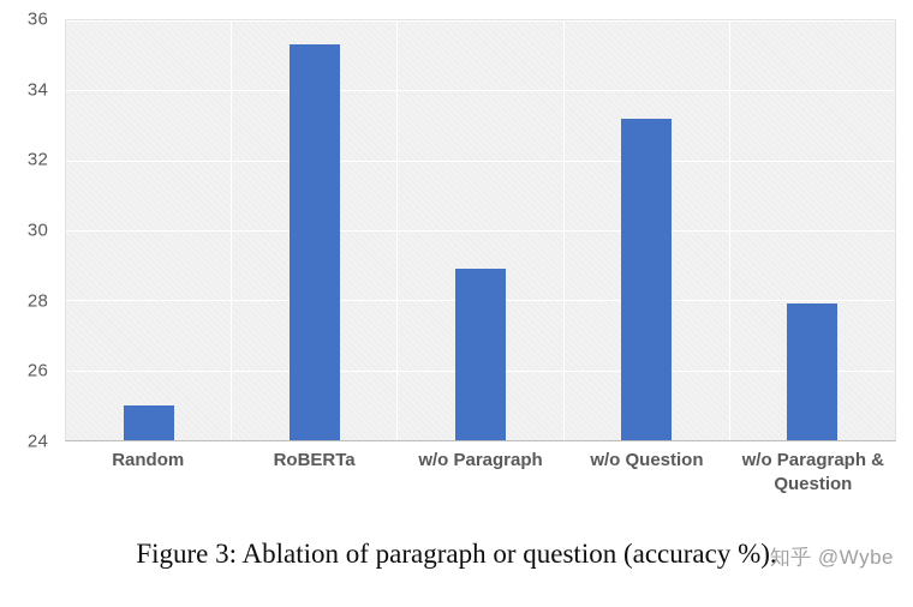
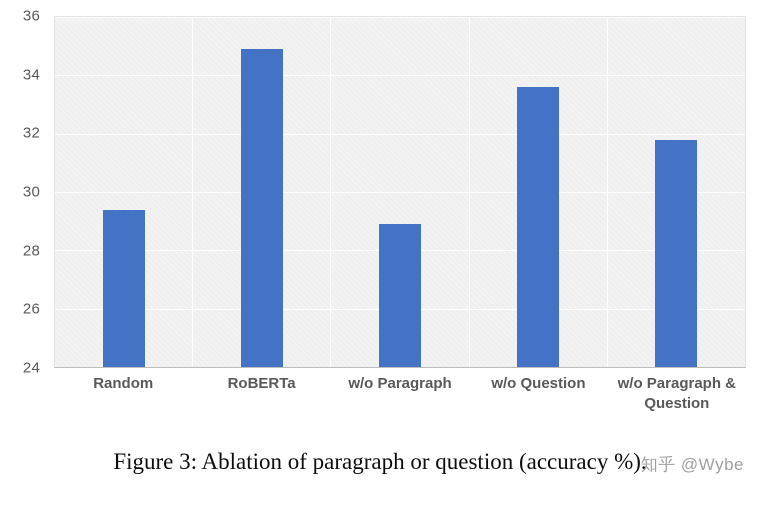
Random: 25.0 -> 29.4
RoBERTa: 35.3 -> 34.9
w/o Question: 33.2 -> 33.6
w/o Paragraph & Question: 27.9 -> 31.8
